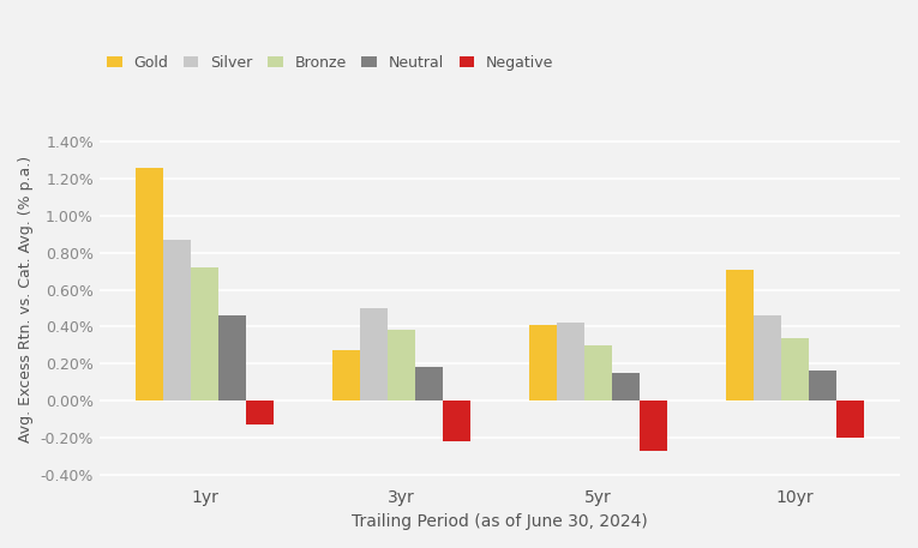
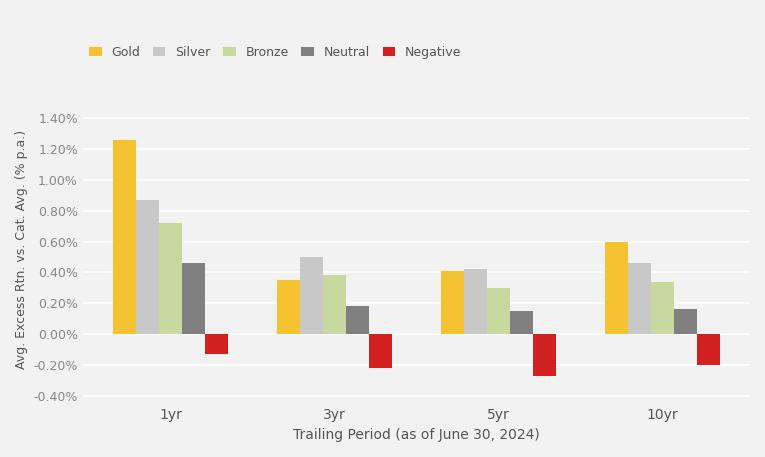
Gold/3yr: 0.27% -> 0.35%
Gold/10yr: 0.71% -> 0.60%
